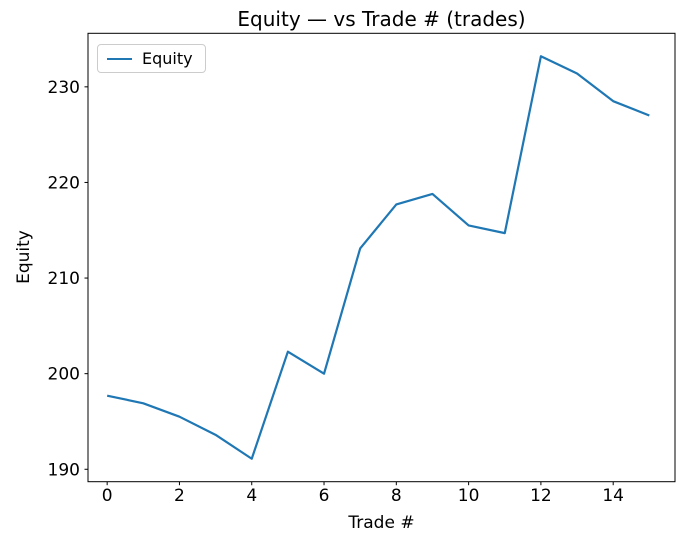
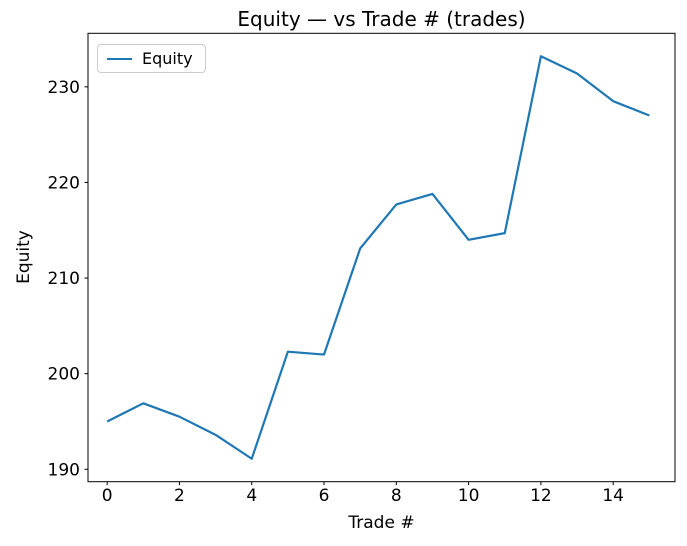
0: 198 -> 195
6: 200 -> 202
10: 216 -> 214
